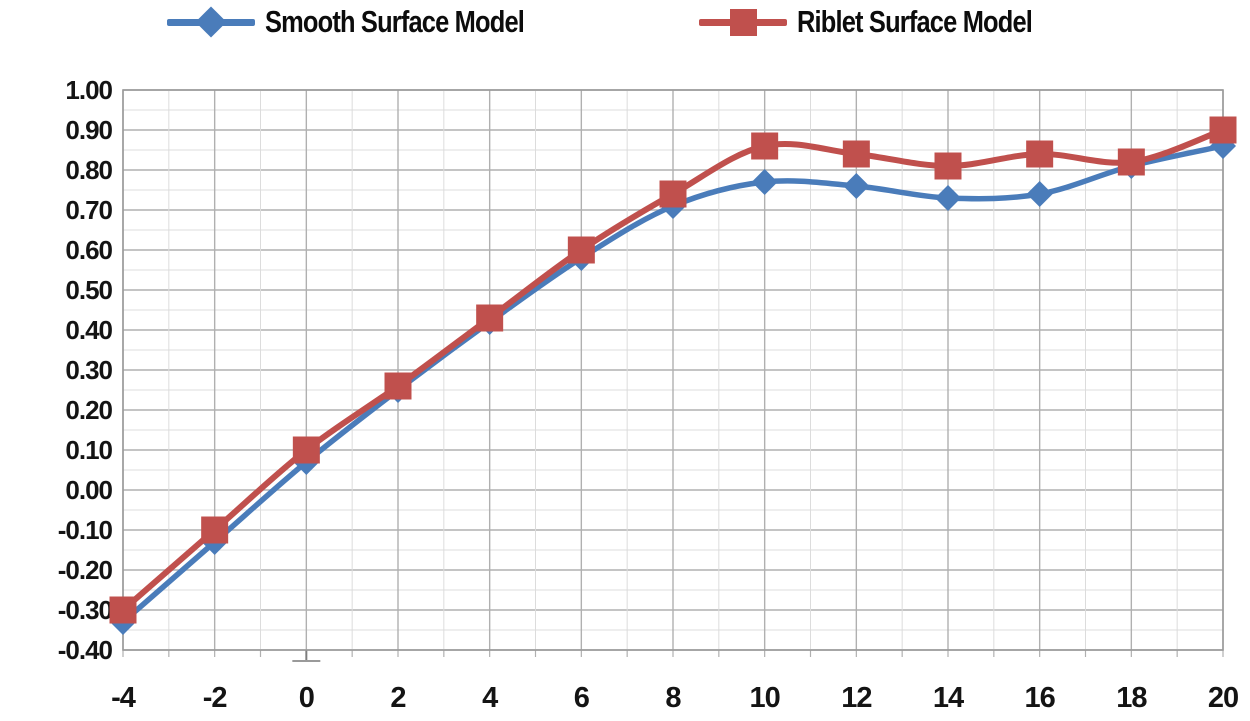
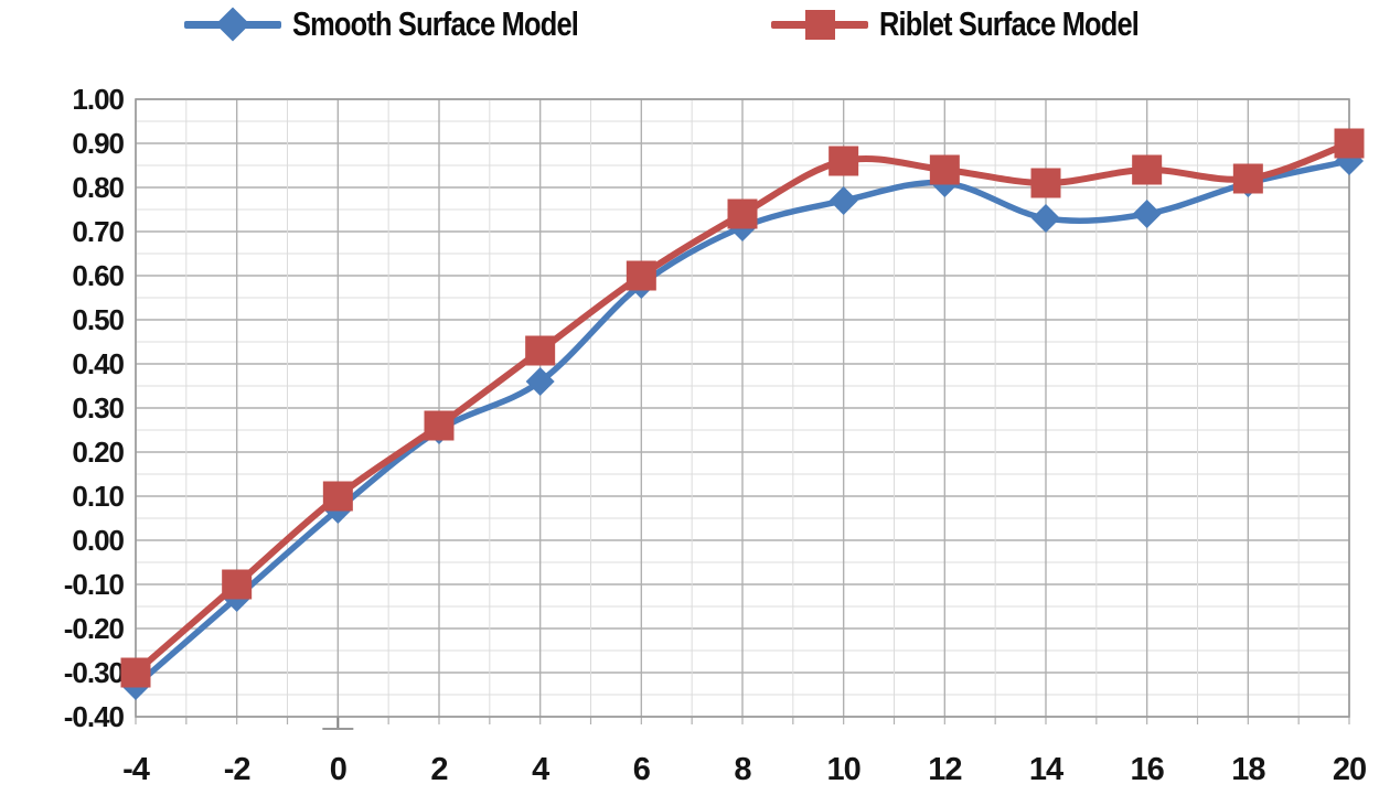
Smooth Surface Model/4: 0.42 -> 0.36
Smooth Surface Model/12: 0.76 -> 0.81
